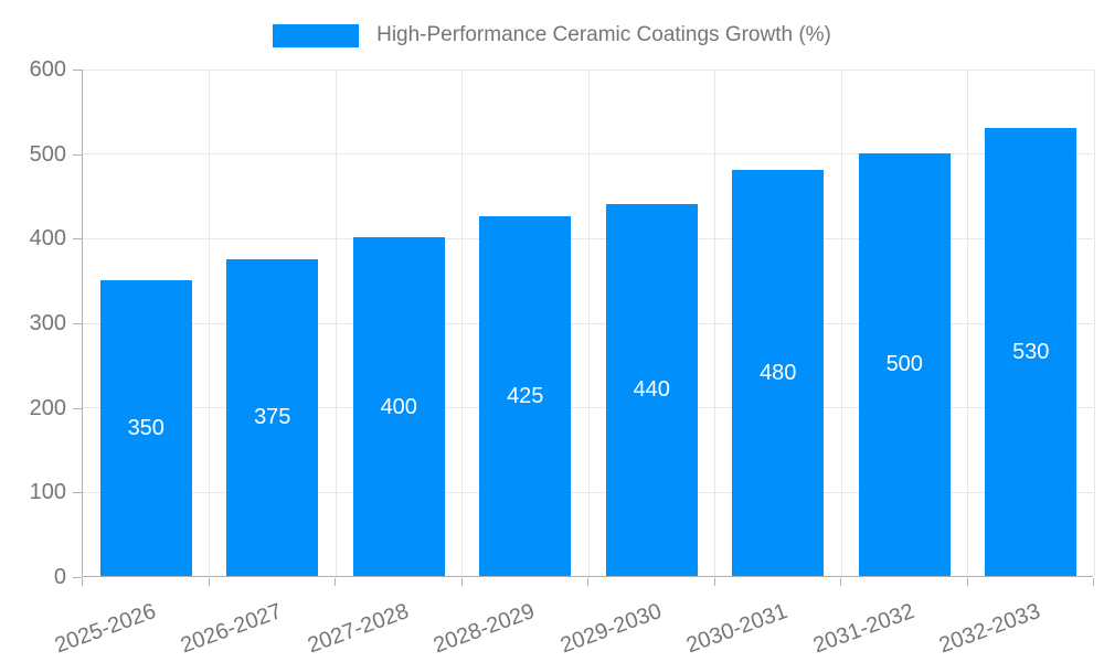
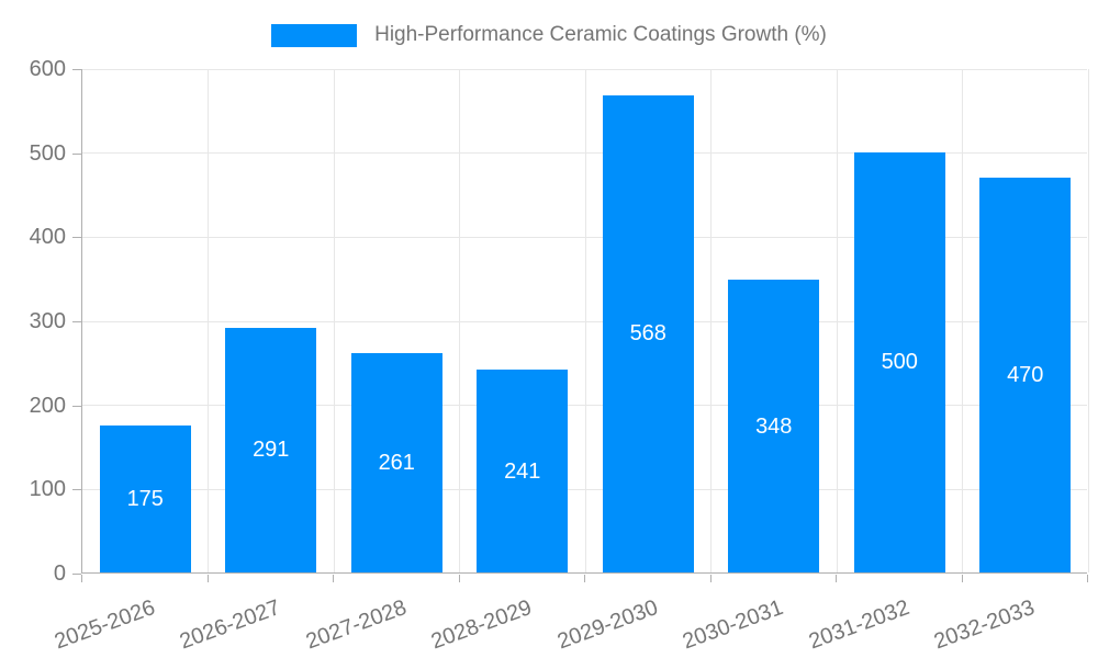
2025-2026: 350 -> 175
2026-2027: 375 -> 291
2027-2028: 400 -> 261
2028-2029: 425 -> 241
2029-2030: 440 -> 568
2030-2031: 480 -> 348
2032-2033: 530 -> 470
